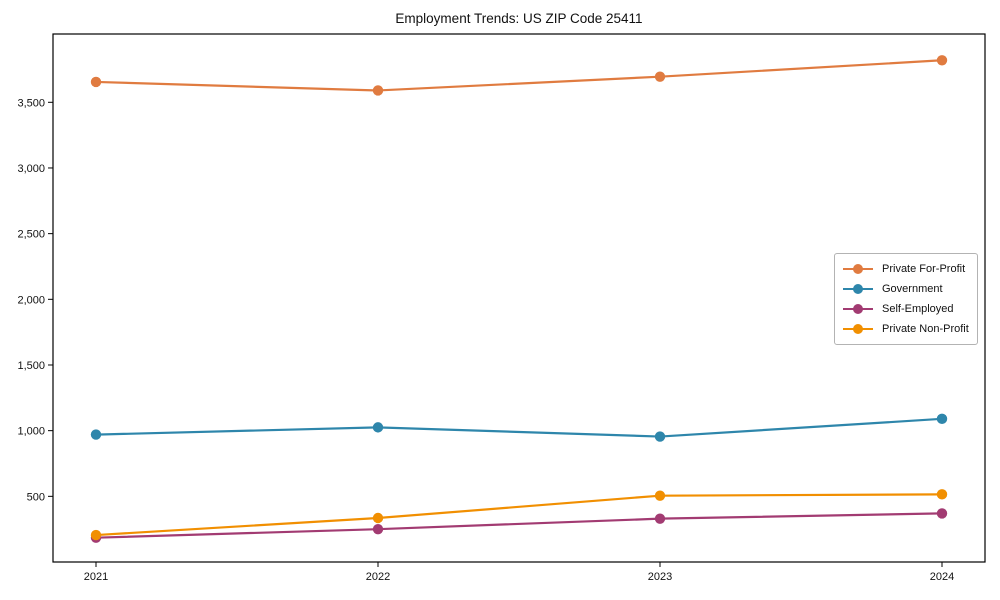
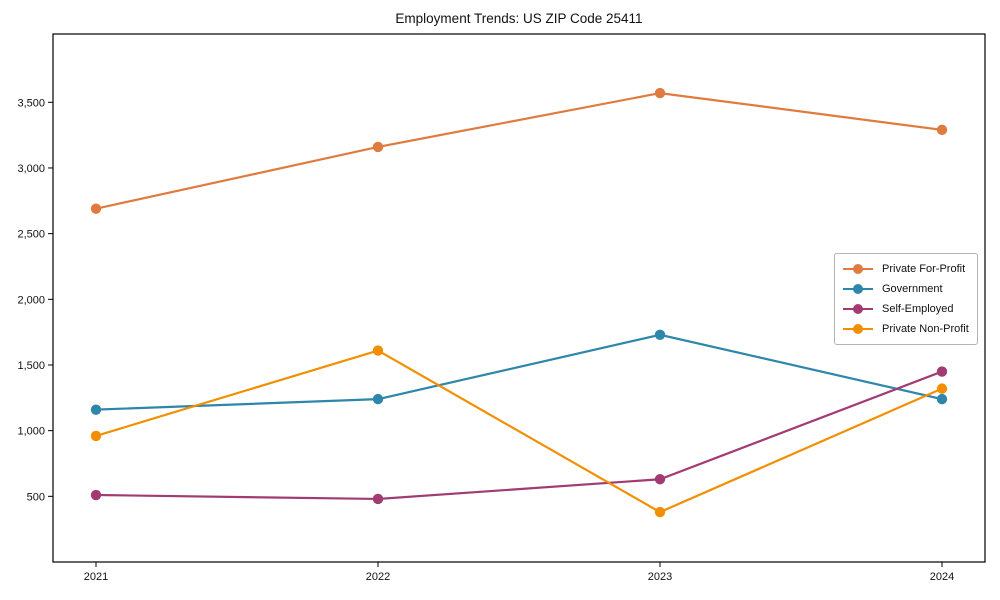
Private For-Profit/2021: 3660 -> 2690
Government/2021: 970 -> 1160
Self-Employed/2021: 180 -> 510
Private Non-Profit/2021: 200 -> 960
Private For-Profit/2022: 3590 -> 3160
Government/2022: 1020 -> 1240
Self-Employed/2022: 250 -> 480
Private Non-Profit/2022: 340 -> 1610
Private For-Profit/2023: 3700 -> 3570
Government/2023: 960 -> 1730
Self-Employed/2023: 330 -> 630
Private Non-Profit/2023: 500 -> 380
Private For-Profit/2024: 3820 -> 3290
Government/2024: 1090 -> 1240
Self-Employed/2024: 370 -> 1450
Private Non-Profit/2024: 520 -> 1320
